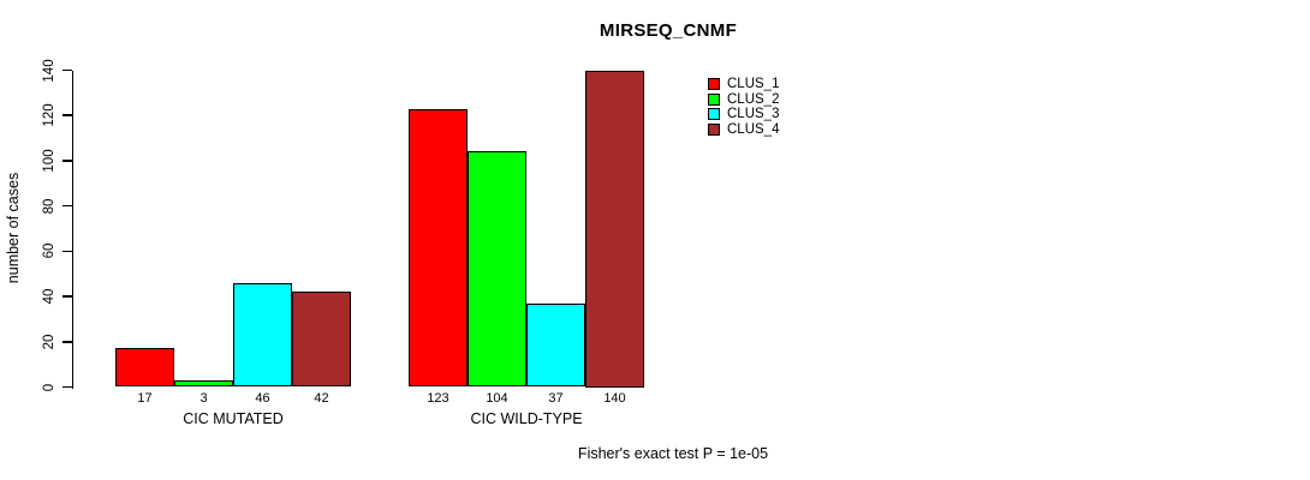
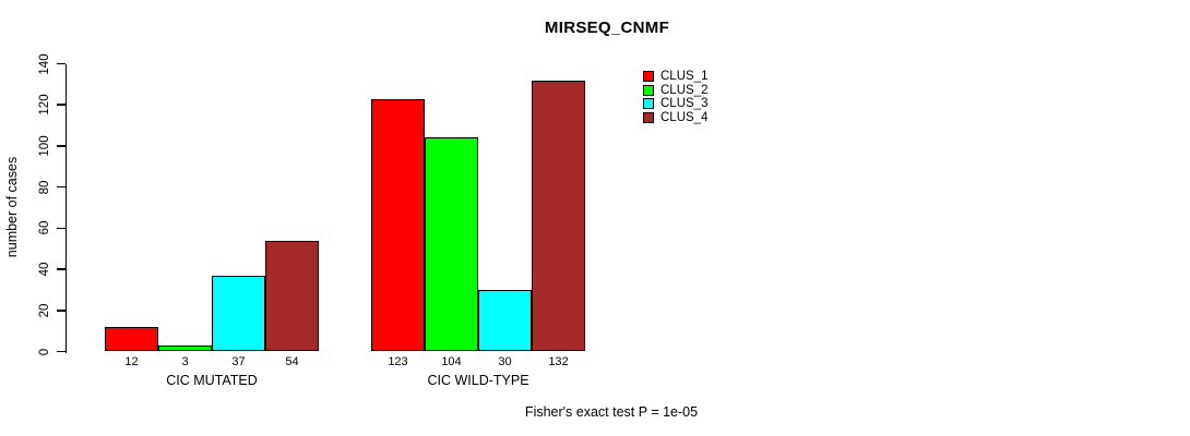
CLUS_1/CIC MUTATED: 17 -> 12
CLUS_3/CIC MUTATED: 46 -> 37
CLUS_4/CIC MUTATED: 42 -> 54
CLUS_3/CIC WILD-TYPE: 37 -> 30
CLUS_4/CIC WILD-TYPE: 140 -> 132
